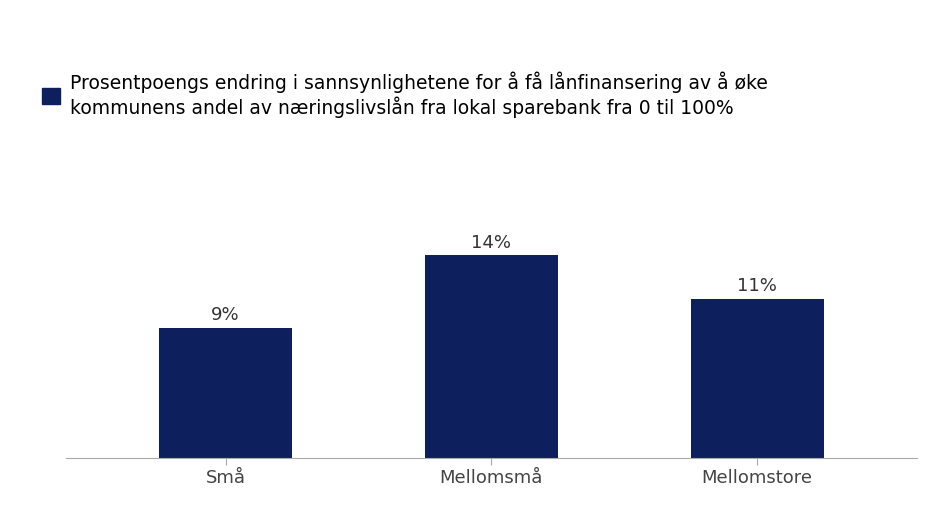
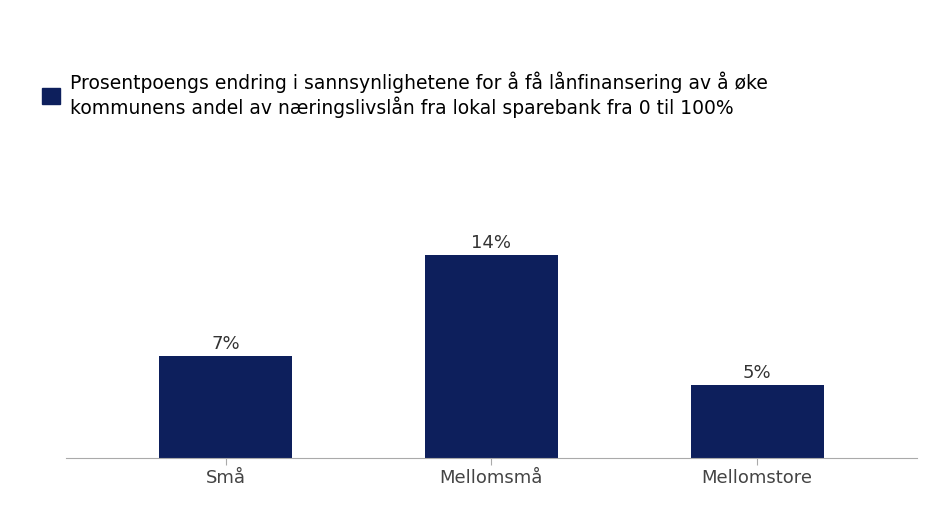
Små: 9% -> 7%
Mellomstore: 11% -> 5%
